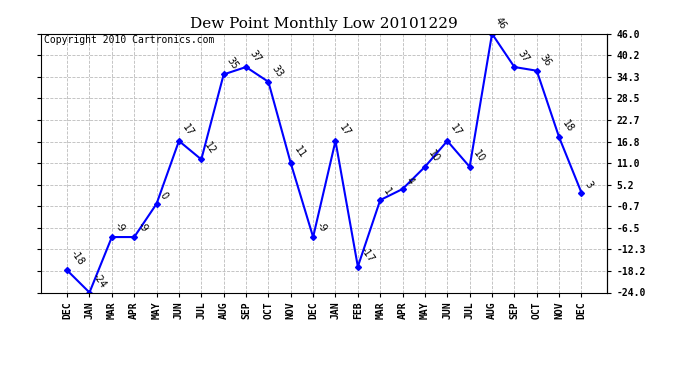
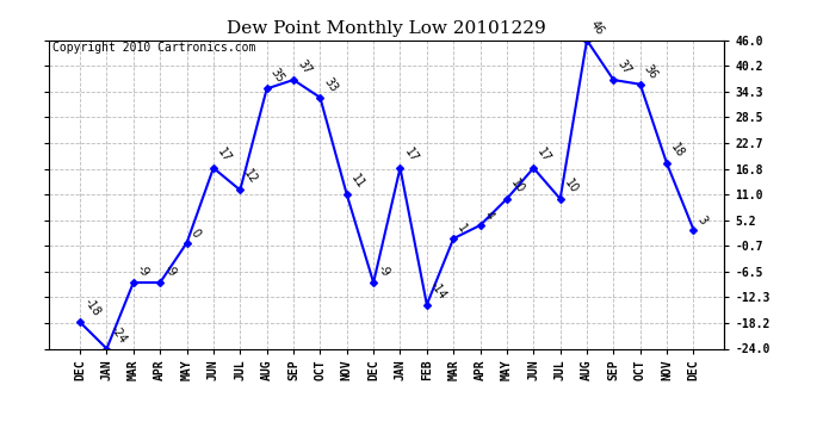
FEB: -17 -> -14
